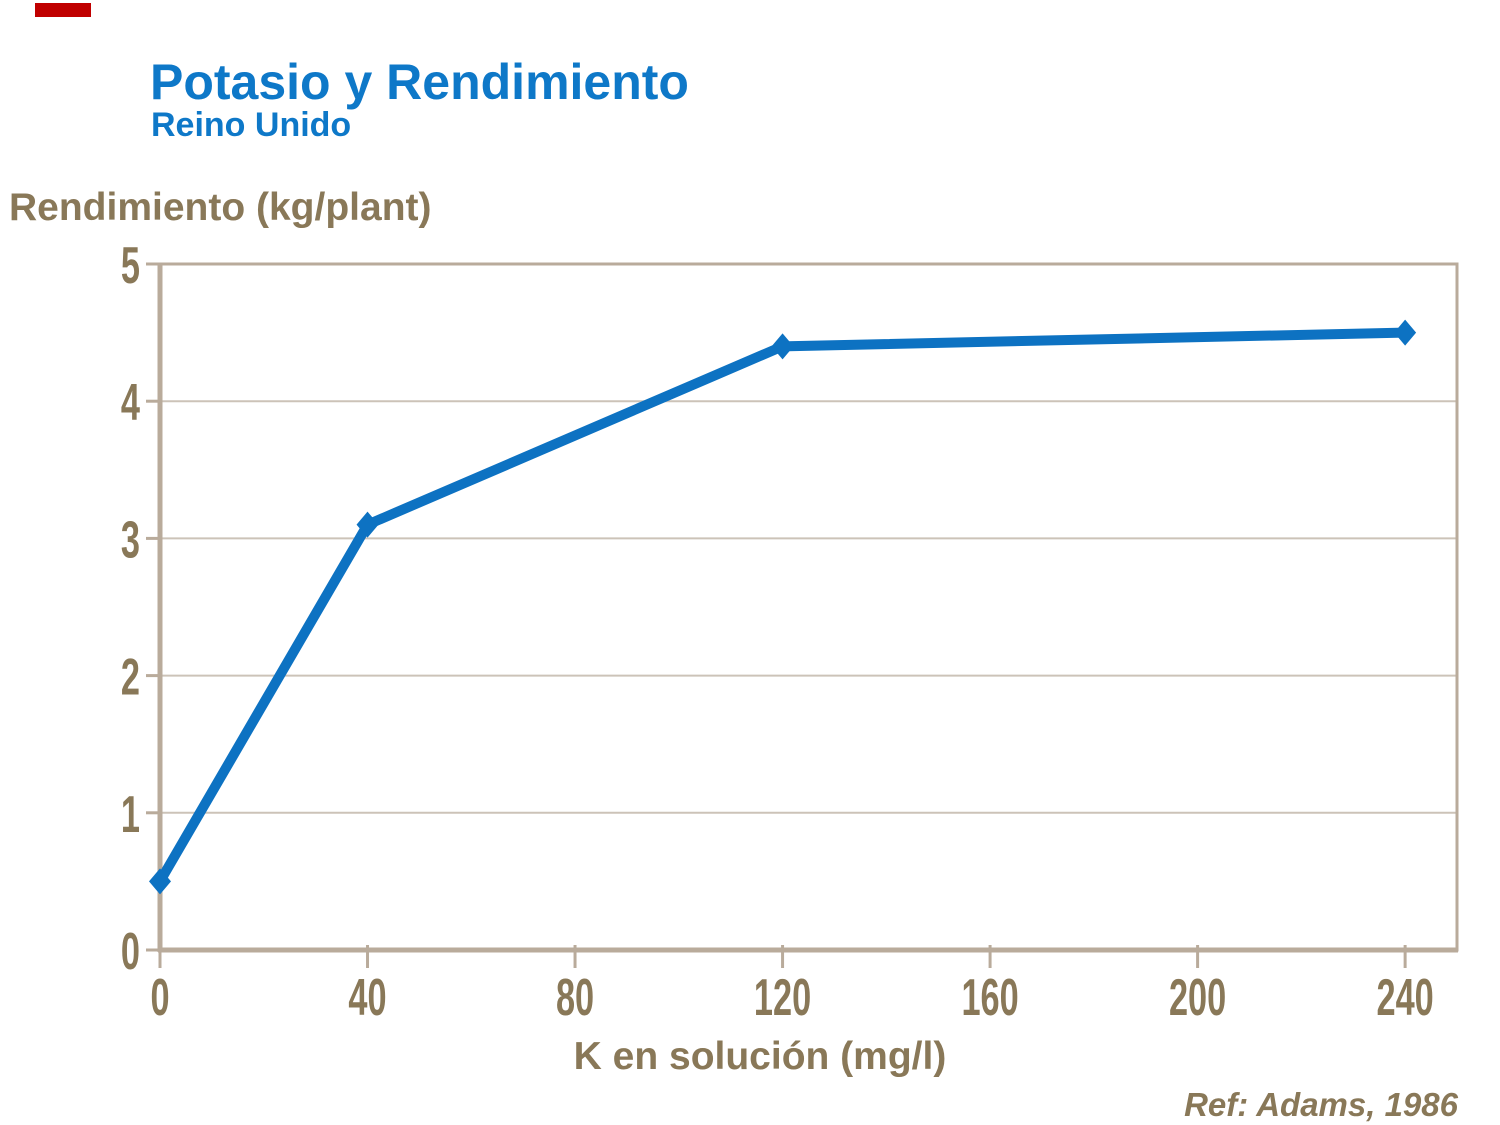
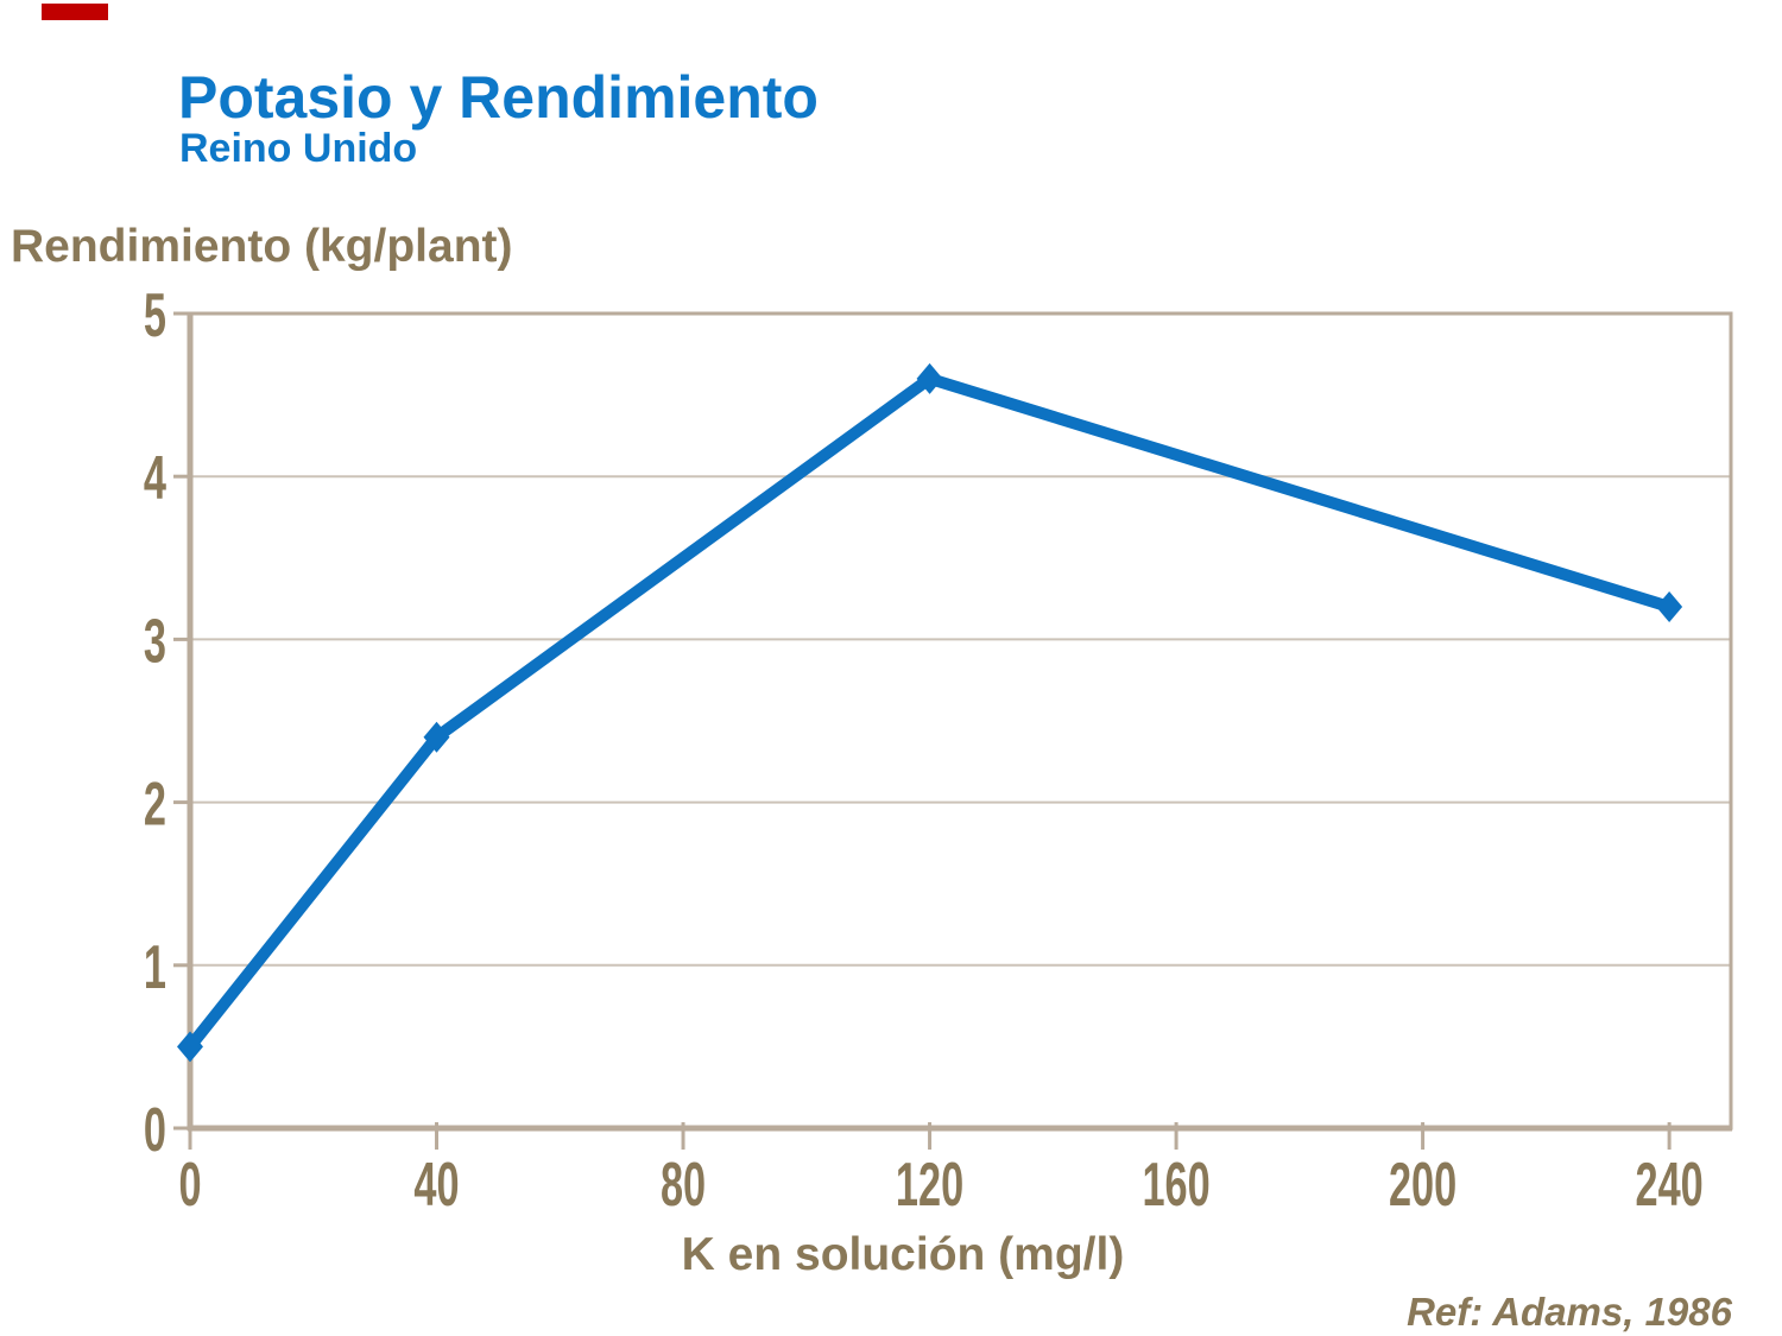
40: 3.1 -> 2.4
120: 4.4 -> 4.6
240: 4.5 -> 3.2
